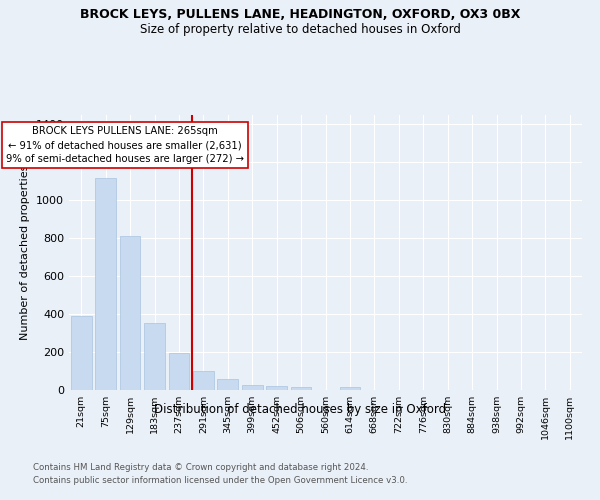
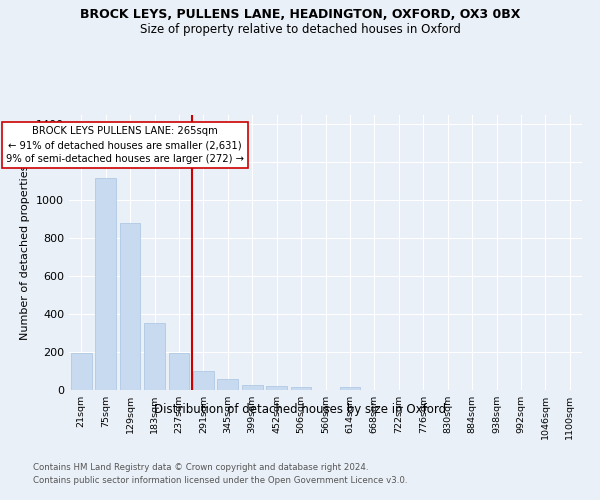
21sqm: 390 -> 200
129sqm: 810 -> 880
